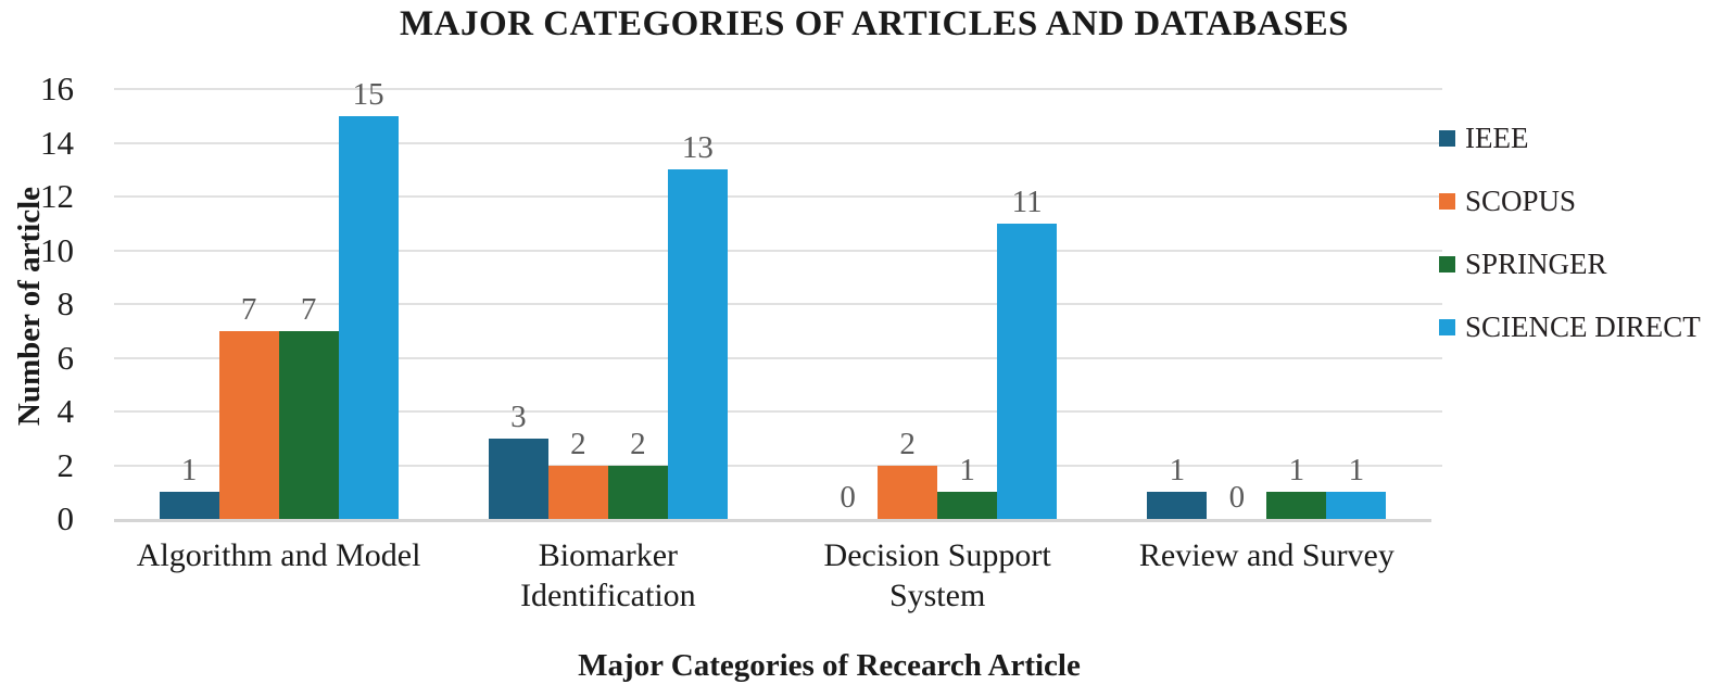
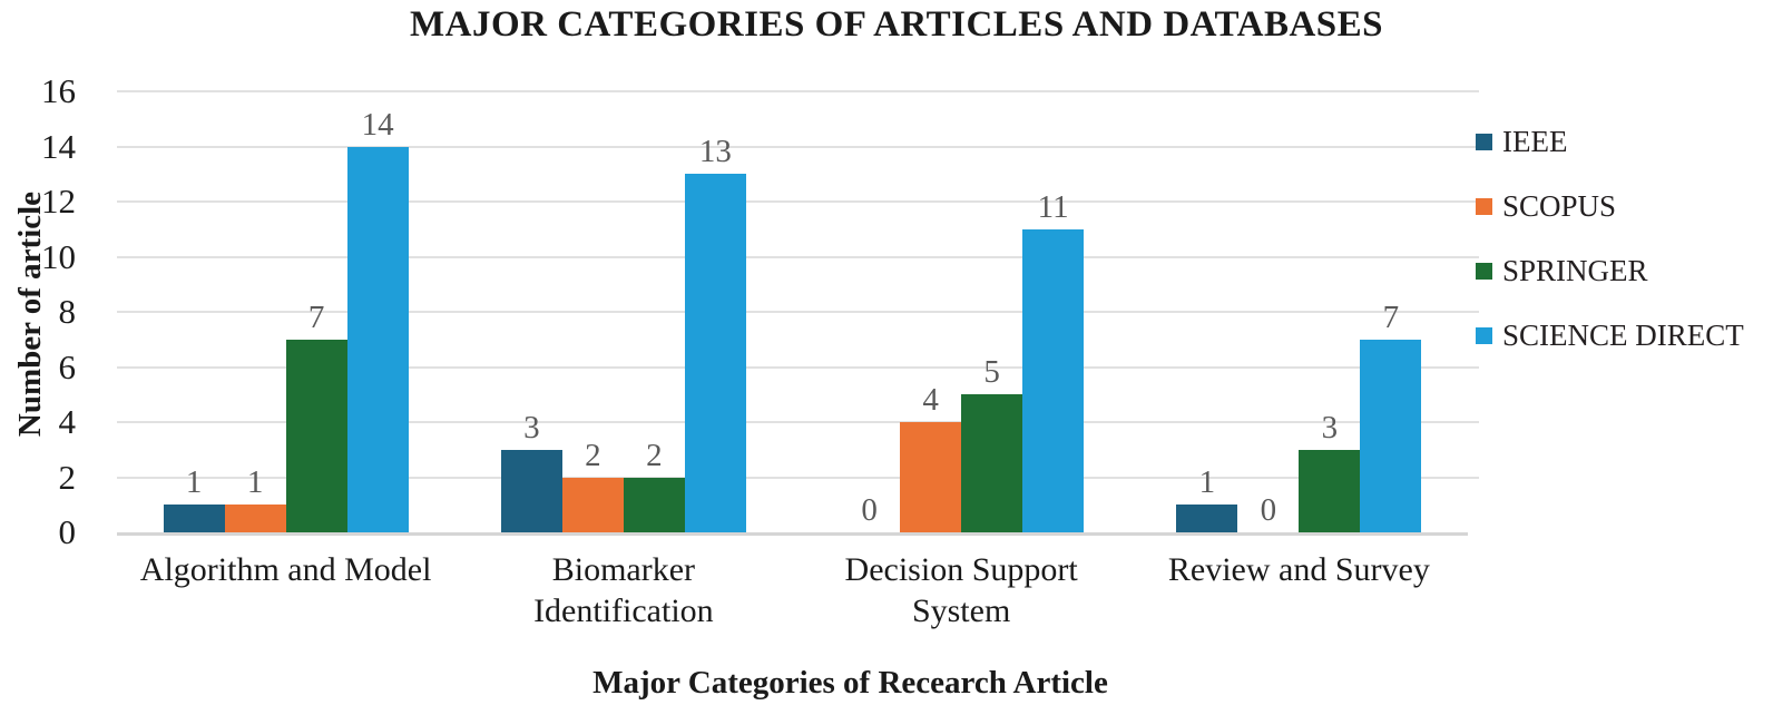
SCOPUS/Algorithm and Model: 7 -> 1
SCIENCE DIRECT/Algorithm and Model: 15 -> 14
SCOPUS/Decision Support System: 2 -> 4
SPRINGER/Decision Support System: 1 -> 5
SPRINGER/Review and Survey: 1 -> 3
SCIENCE DIRECT/Review and Survey: 1 -> 7
